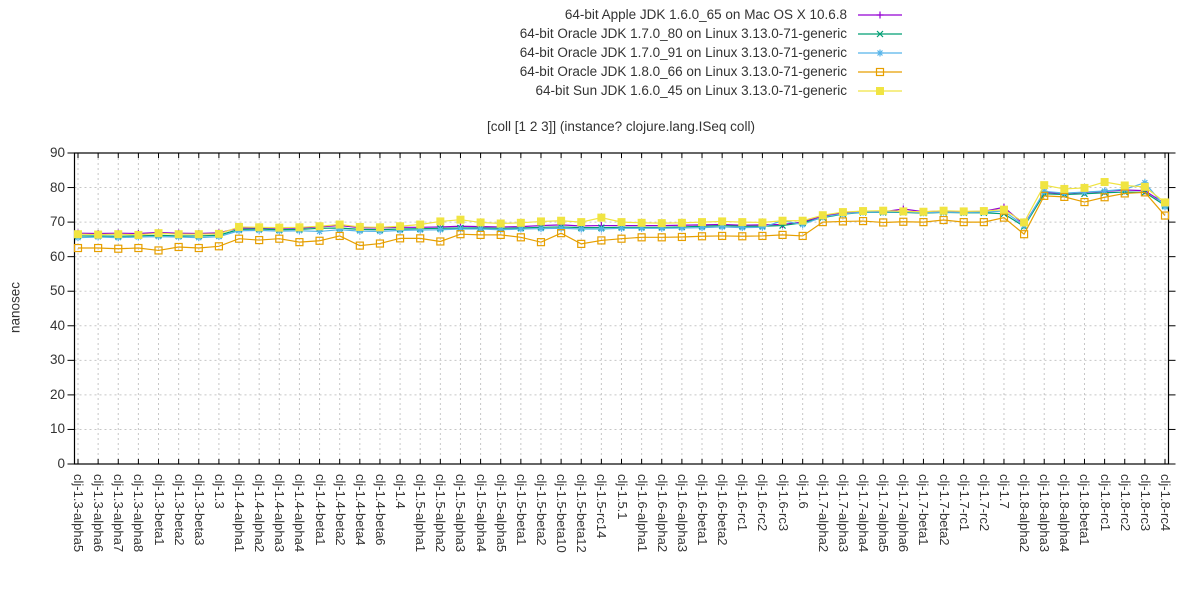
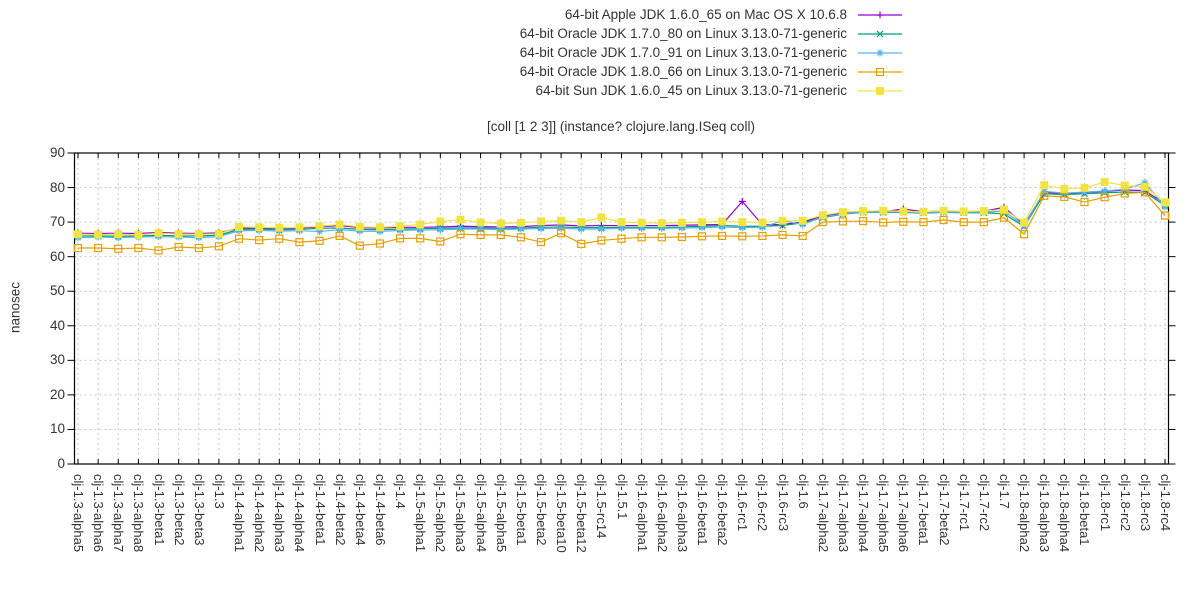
64-bit Apple JDK 1.6.0_65 on Mac OS X 10.6.8/clj-1.6-rc1: 69 -> 76
